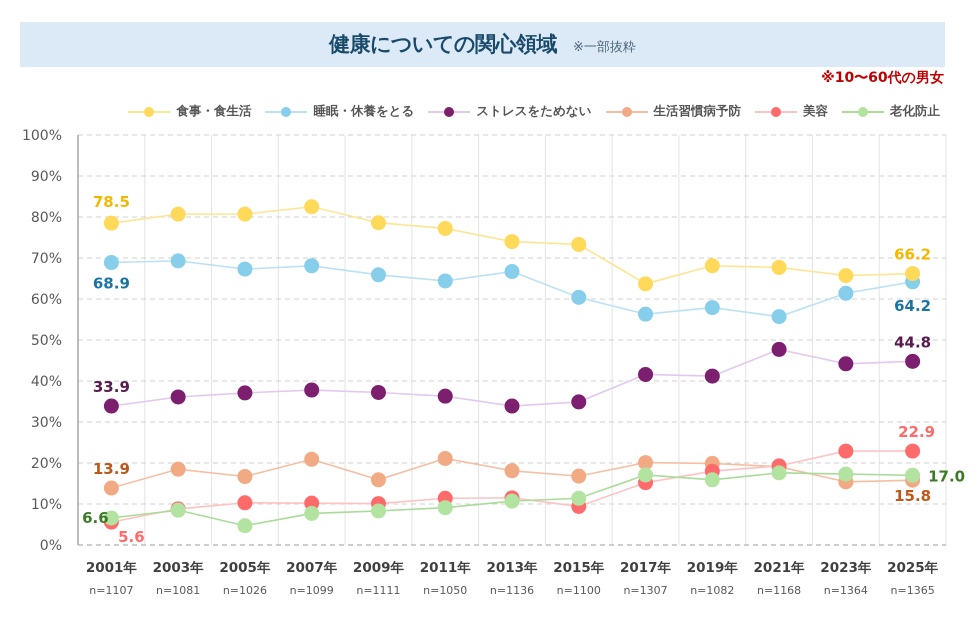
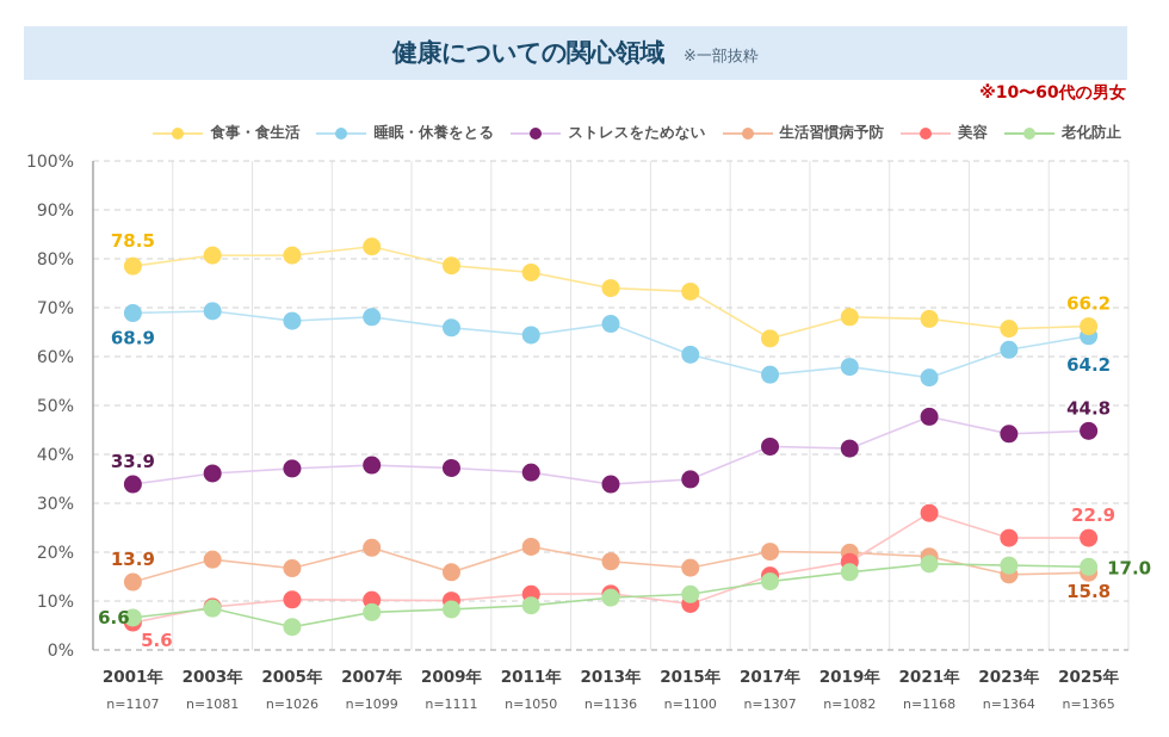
老化防止/2017年: 17% -> 14%
美容/2021年: 19% -> 28%
